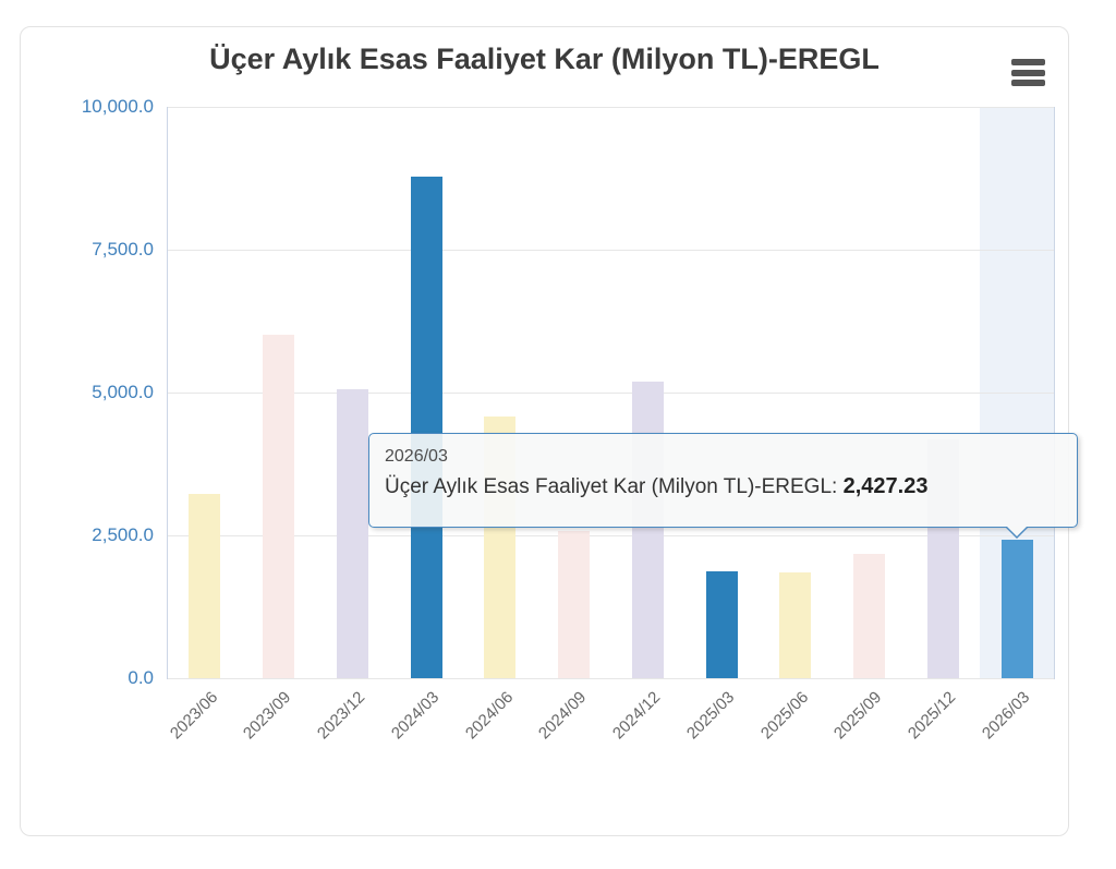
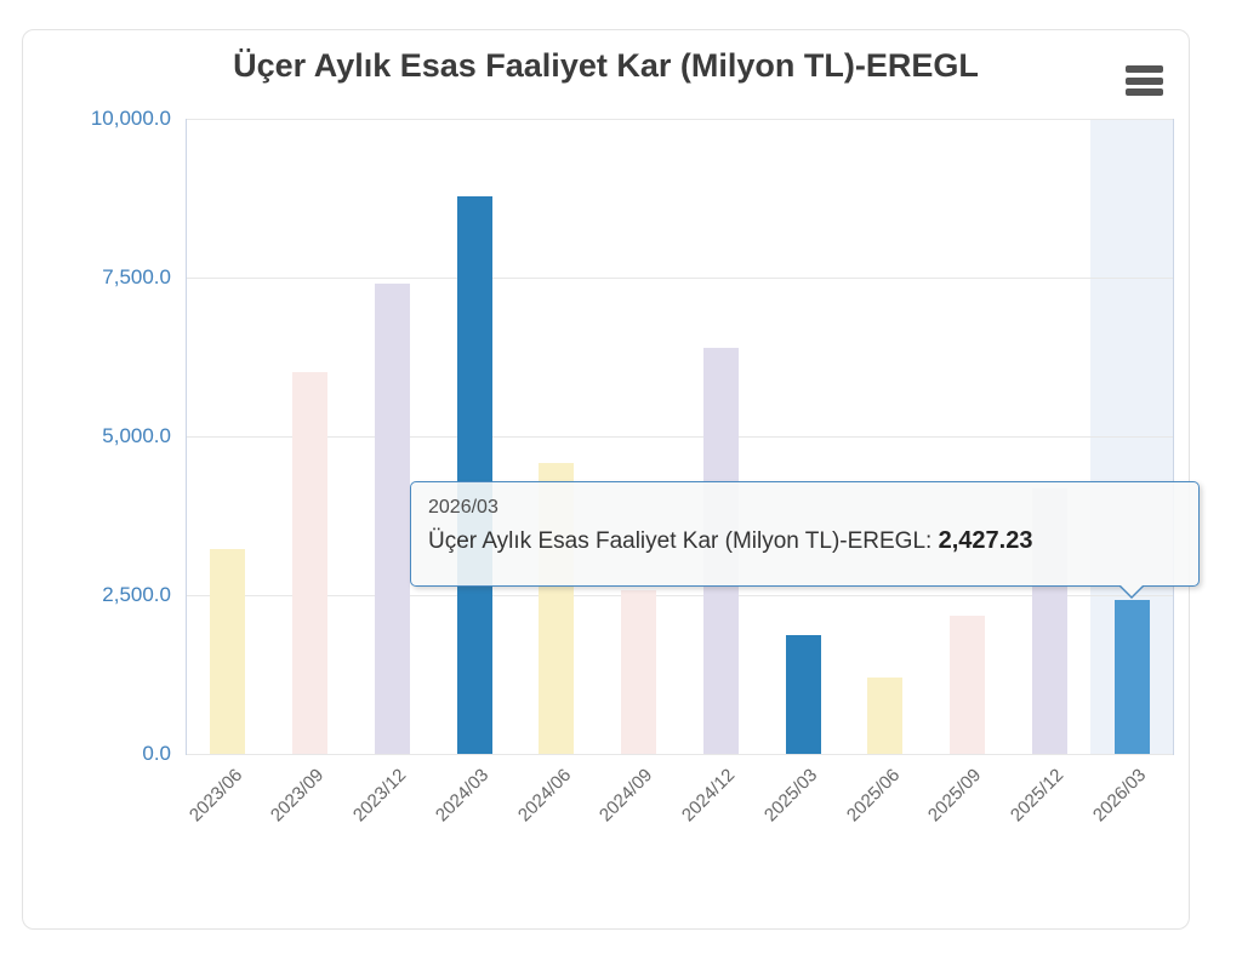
2023/12: 5100 -> 7400
2024/12: 5200 -> 6400
2025/06: 1900 -> 1200
